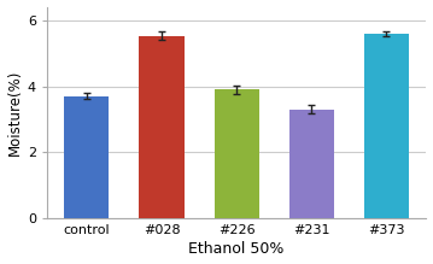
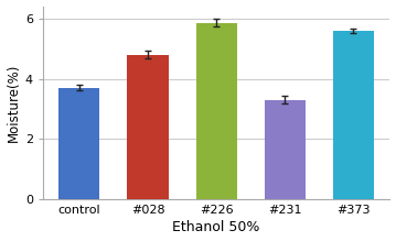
#028: 5.52 -> 4.80
#226: 3.90 -> 5.85
